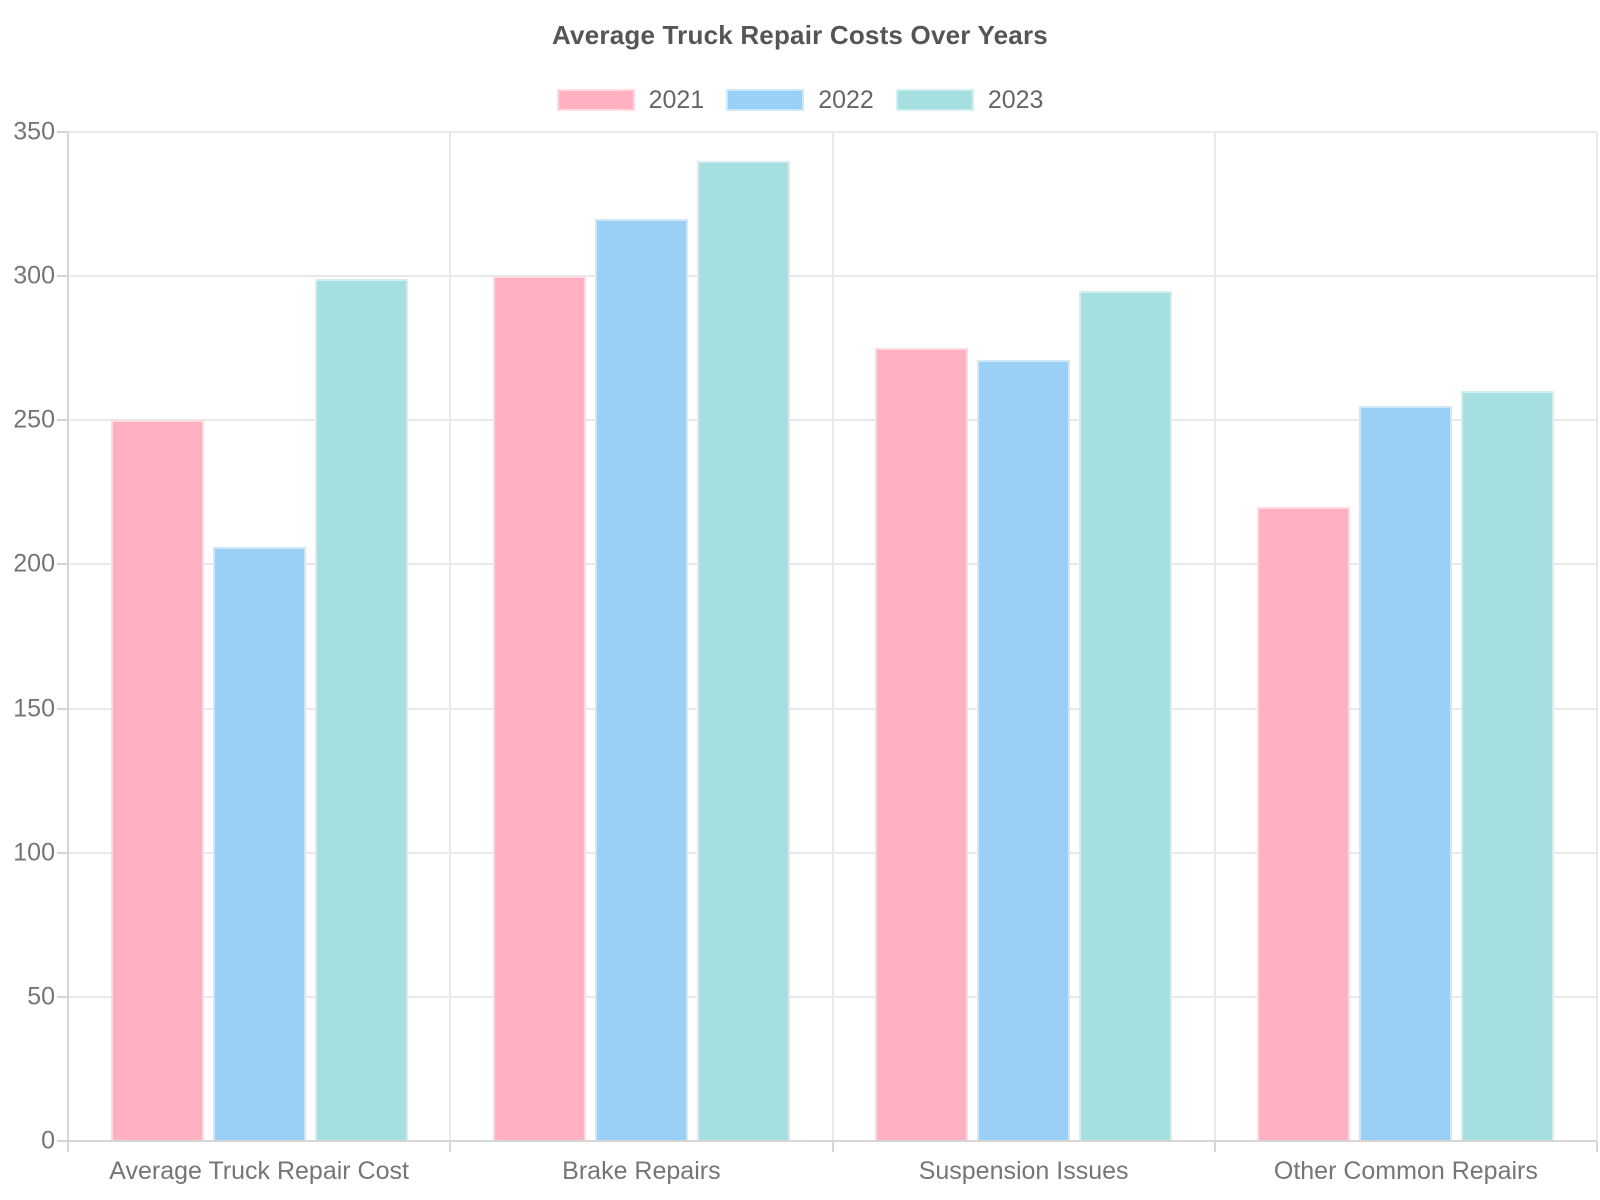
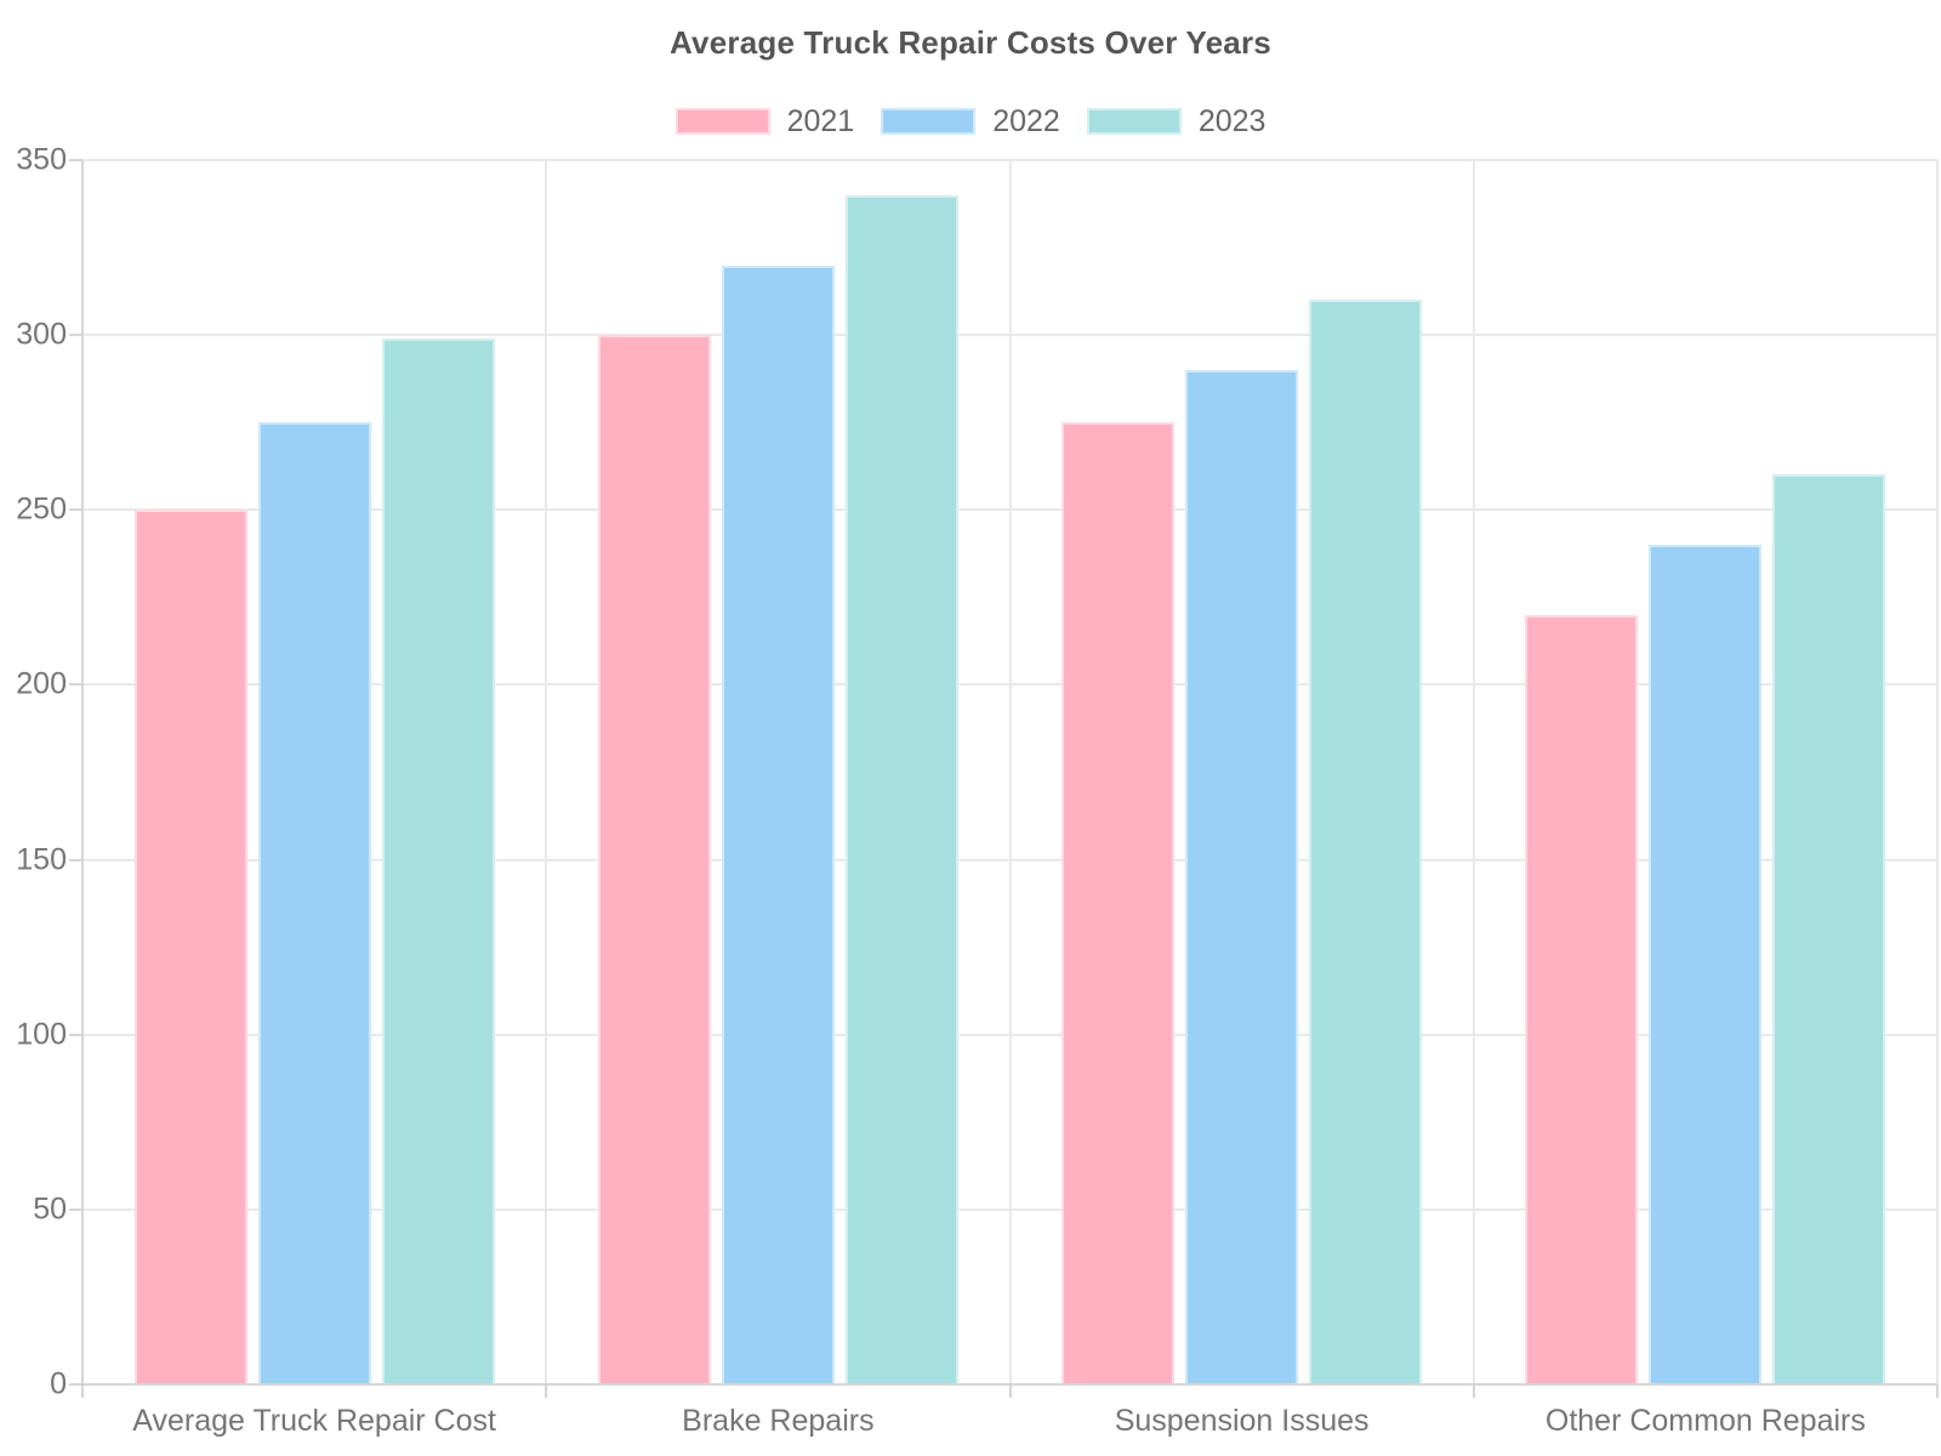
2022/Average Truck Repair Cost: 206 -> 275
2022/Suspension Issues: 271 -> 290
2023/Suspension Issues: 295 -> 310
2022/Other Common Repairs: 255 -> 240
